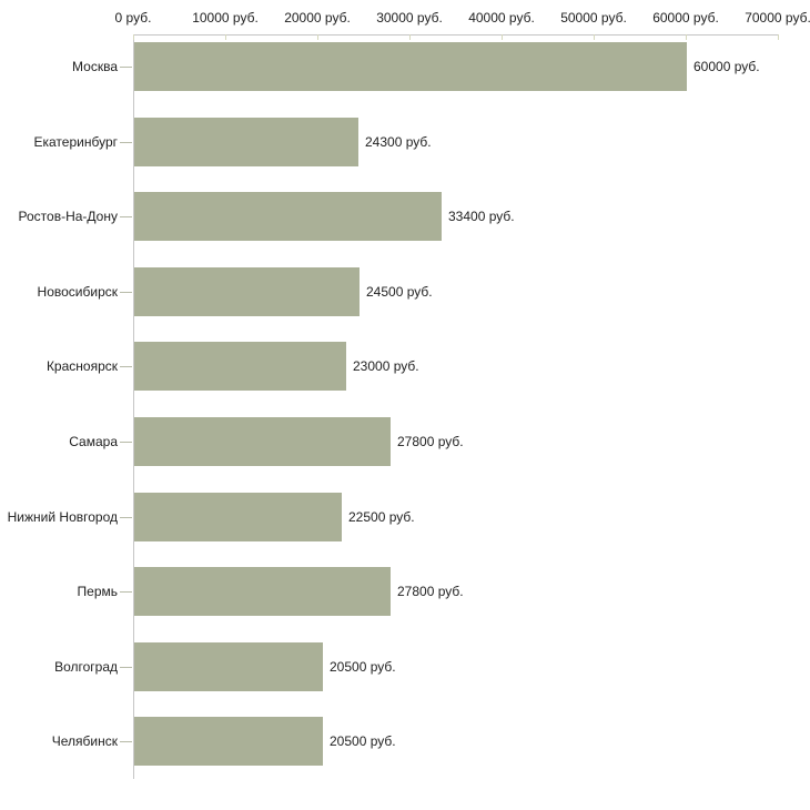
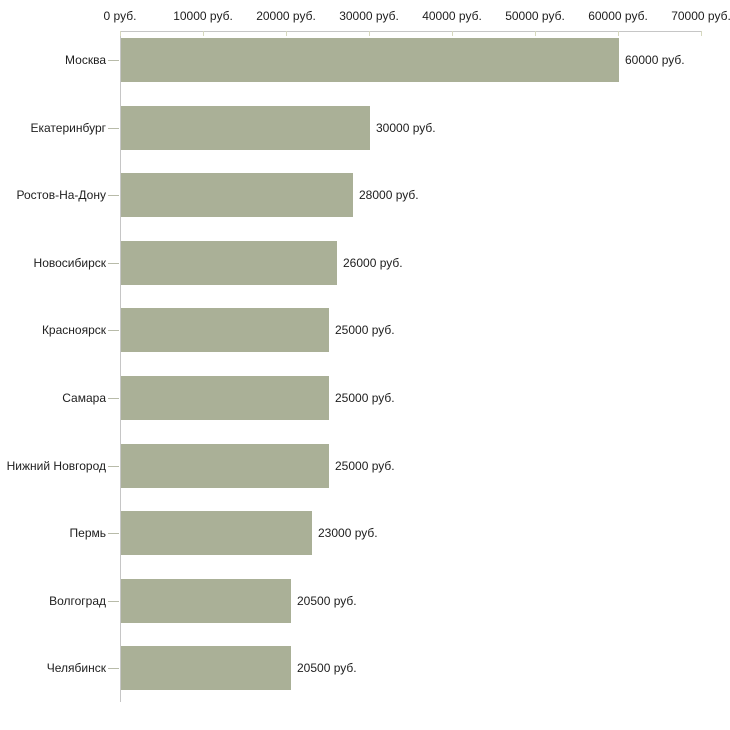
Екатеринбург: 24300 -> 30000
Ростов-На-Дону: 33400 -> 28000
Новосибирск: 24500 -> 26000
Красноярск: 23000 -> 25000
Самара: 27800 -> 25000
Нижний Новгород: 22500 -> 25000
Пермь: 27800 -> 23000
